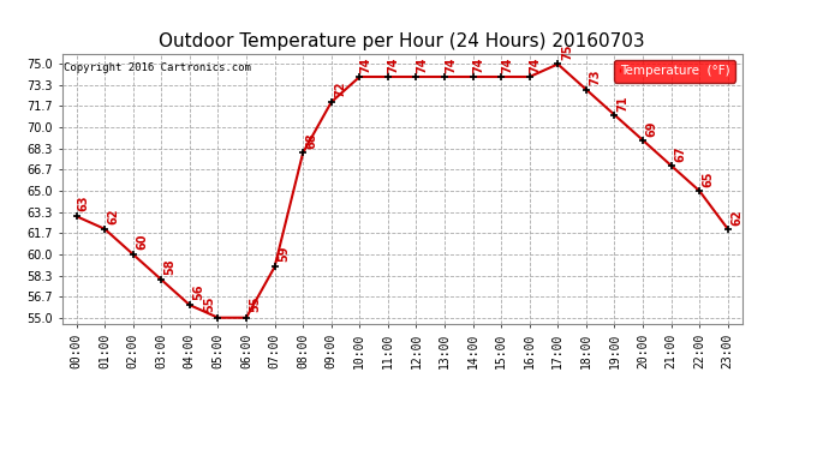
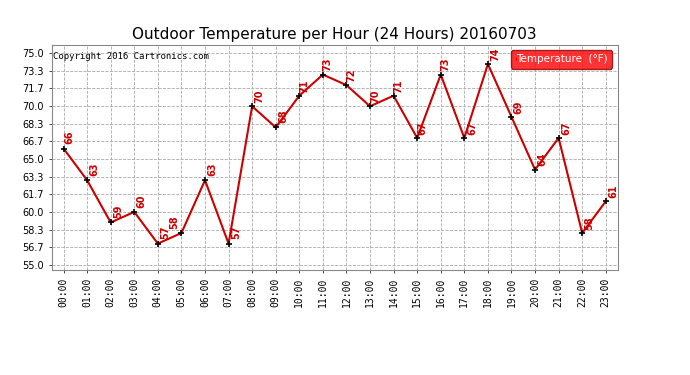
00:00: 63 -> 66
01:00: 62 -> 63
02:00: 60 -> 59
03:00: 58 -> 60
04:00: 56 -> 57
05:00: 55 -> 58
06:00: 55 -> 63
07:00: 59 -> 57
08:00: 68 -> 70
09:00: 72 -> 68
10:00: 74 -> 71
11:00: 74 -> 73
12:00: 74 -> 72
13:00: 74 -> 70
14:00: 74 -> 71
15:00: 74 -> 67
16:00: 74 -> 73
17:00: 75 -> 67
18:00: 73 -> 74
19:00: 71 -> 69
20:00: 69 -> 64
22:00: 65 -> 58
23:00: 62 -> 61
